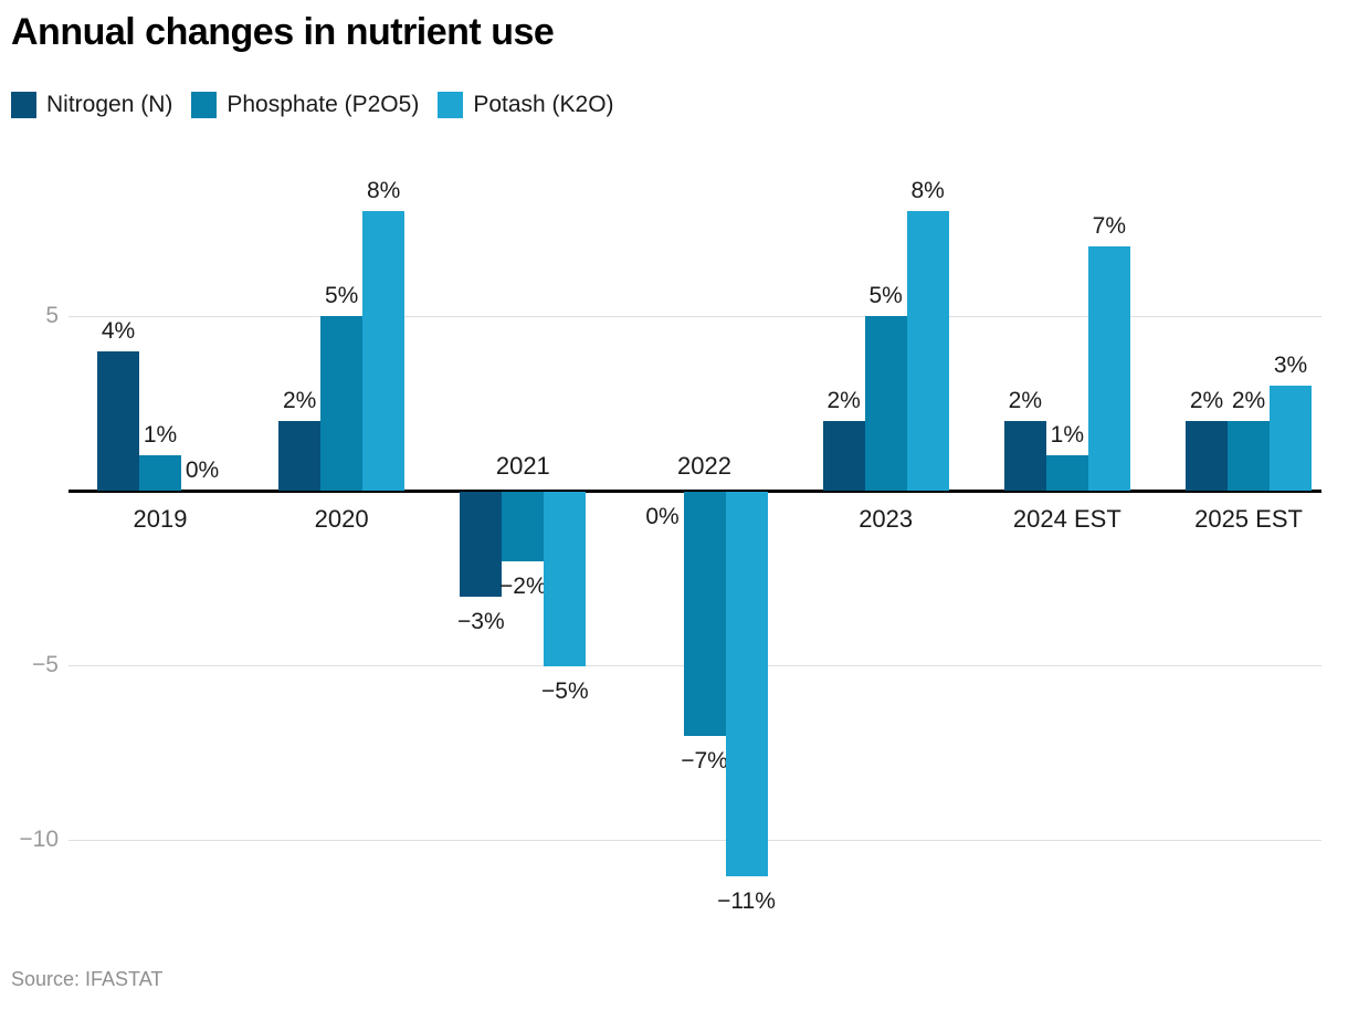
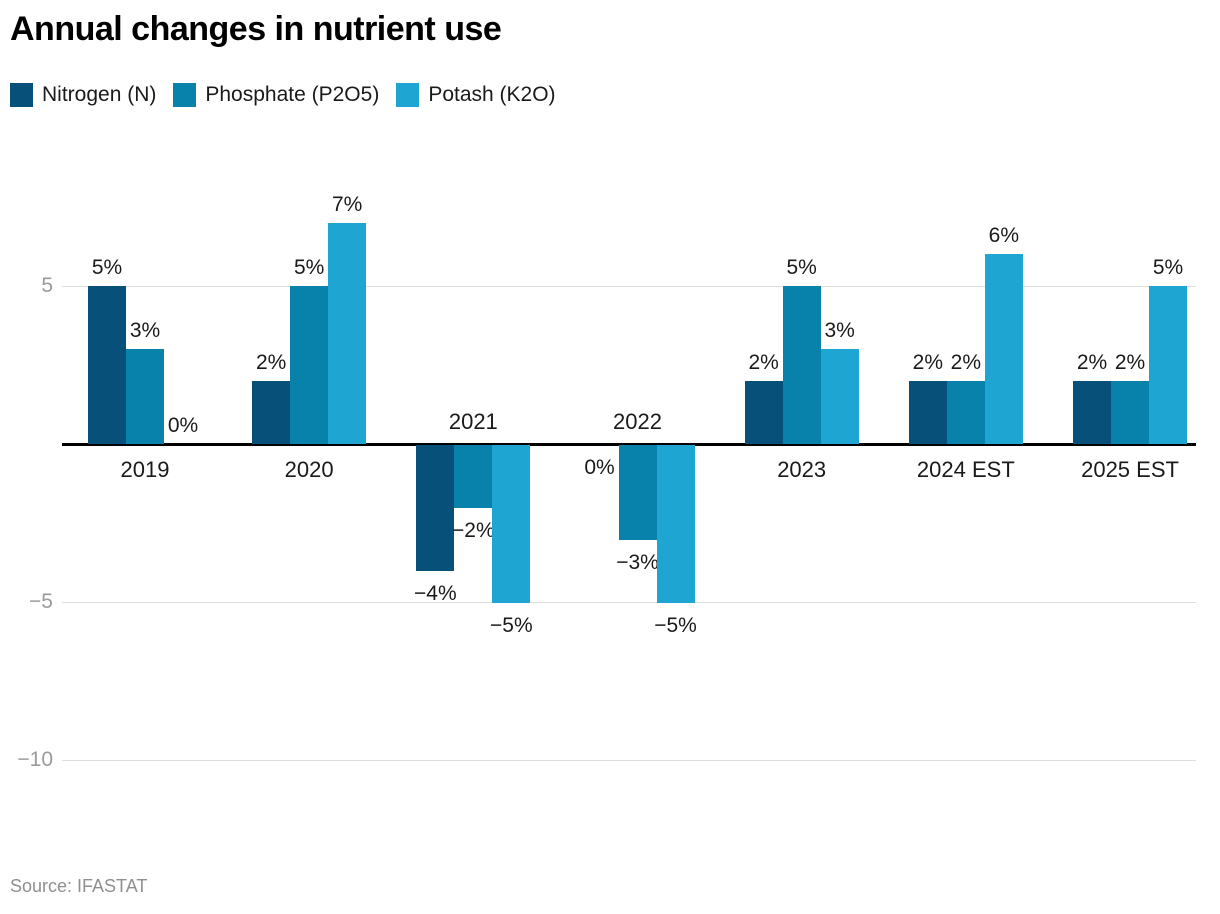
Nitrogen (N)/2019: 4% -> 5%
Phosphate (P2O5)/2019: 1% -> 3%
Potash (K2O)/2020: 8% -> 7%
Nitrogen (N)/2021: −3% -> −4%
Phosphate (P2O5)/2022: −7% -> −3%
Potash (K2O)/2022: −11% -> −5%
Potash (K2O)/2023: 8% -> 3%
Phosphate (P2O5)/2024 EST: 1% -> 2%
Potash (K2O)/2024 EST: 7% -> 6%
Potash (K2O)/2025 EST: 3% -> 5%
